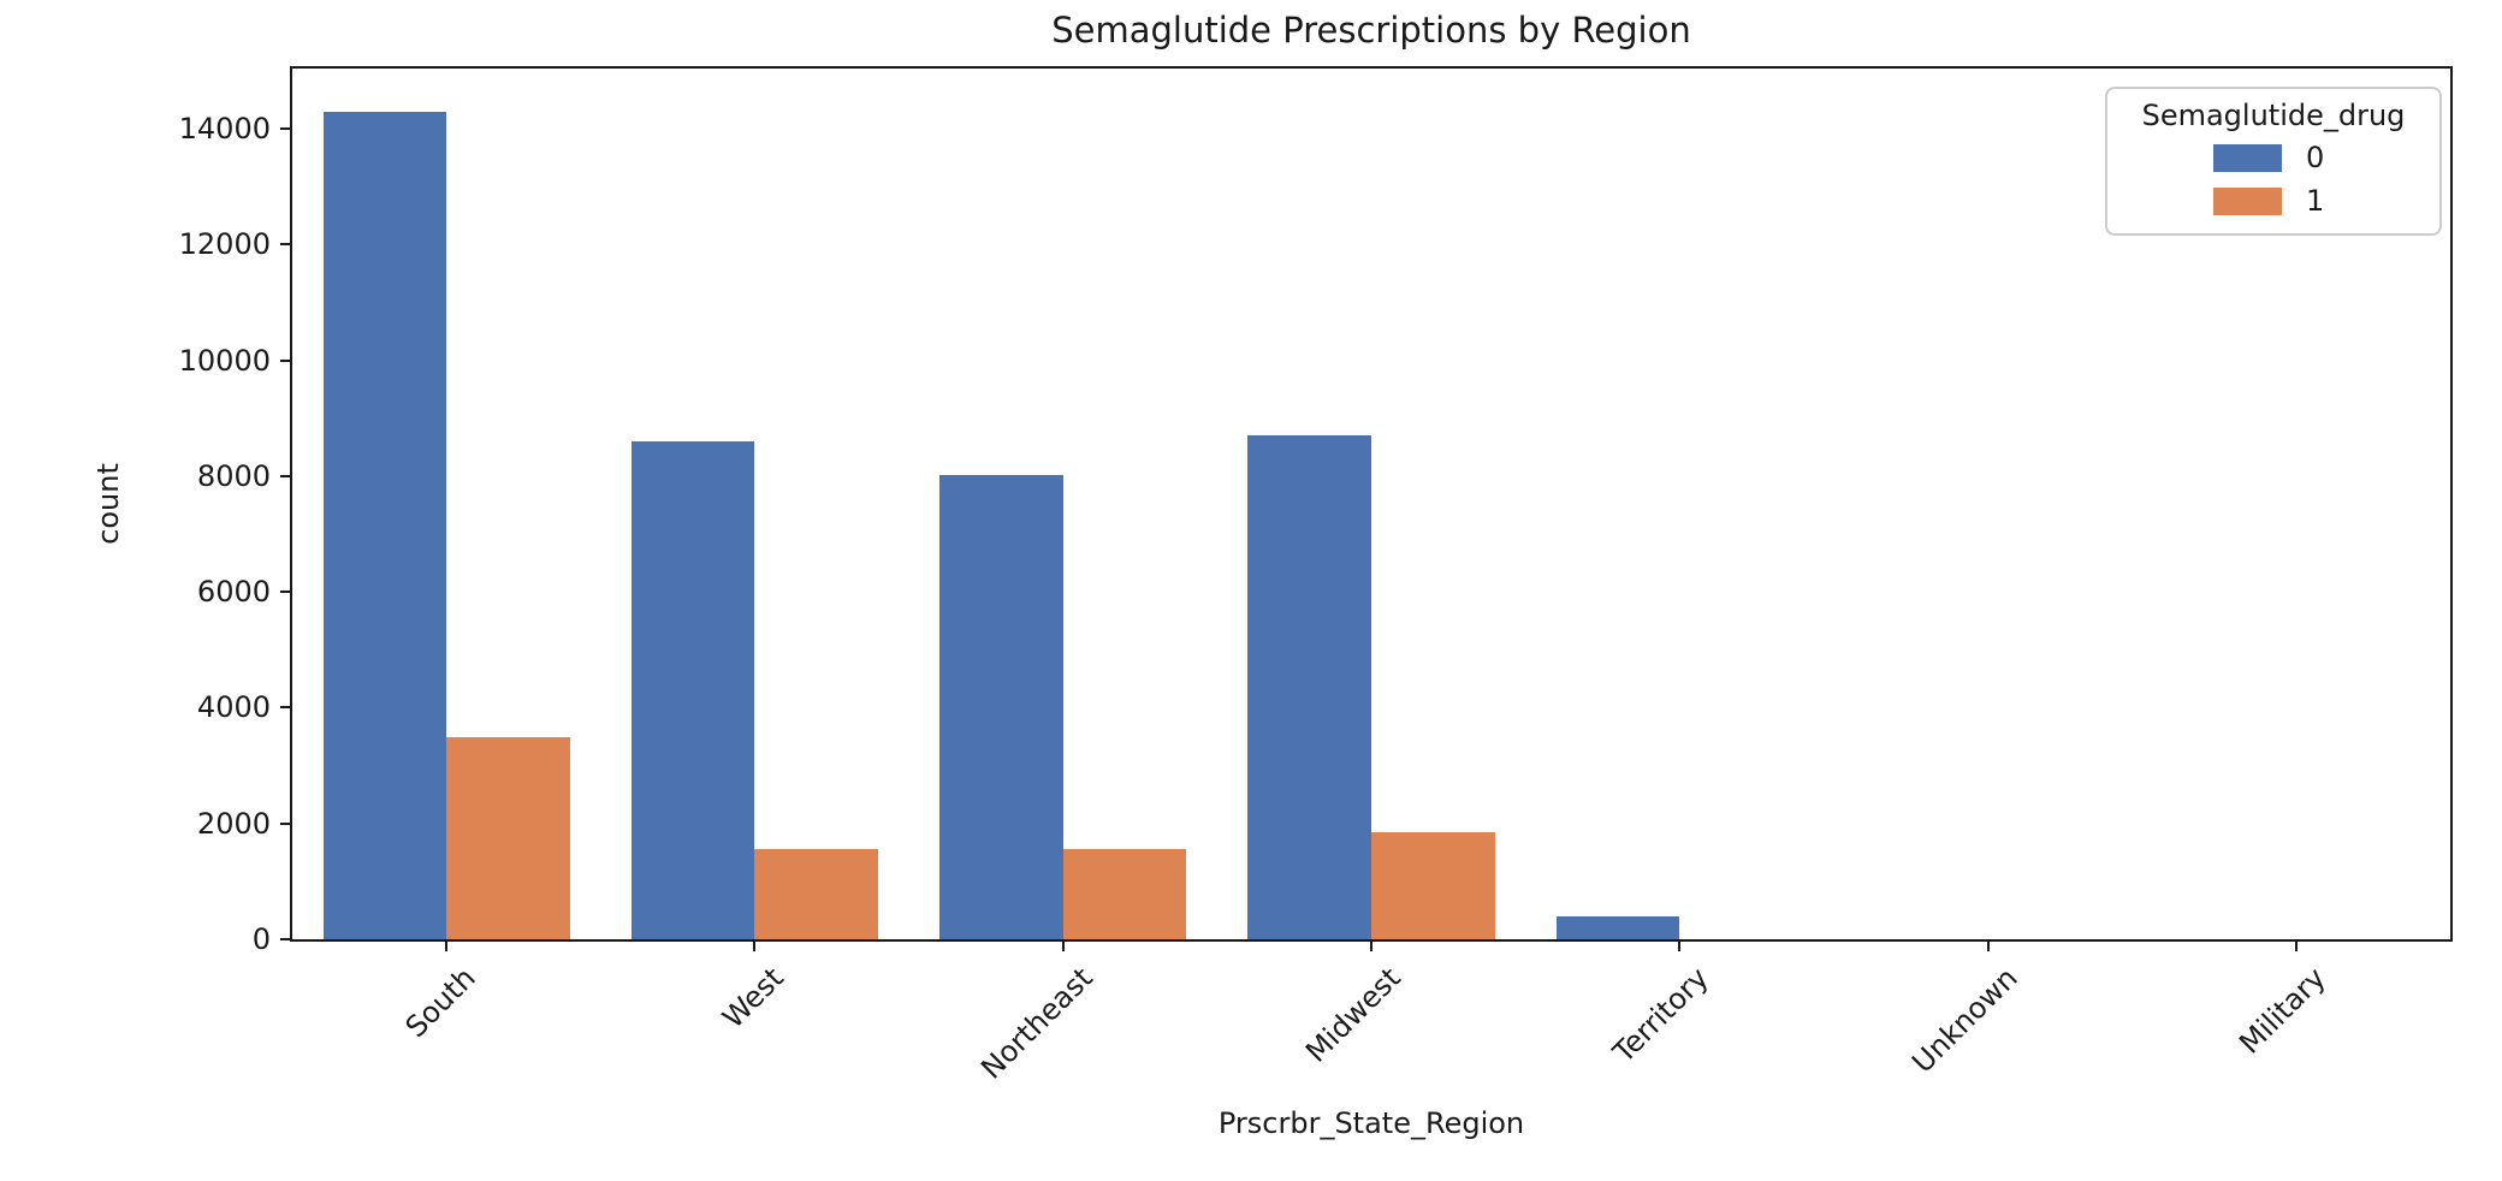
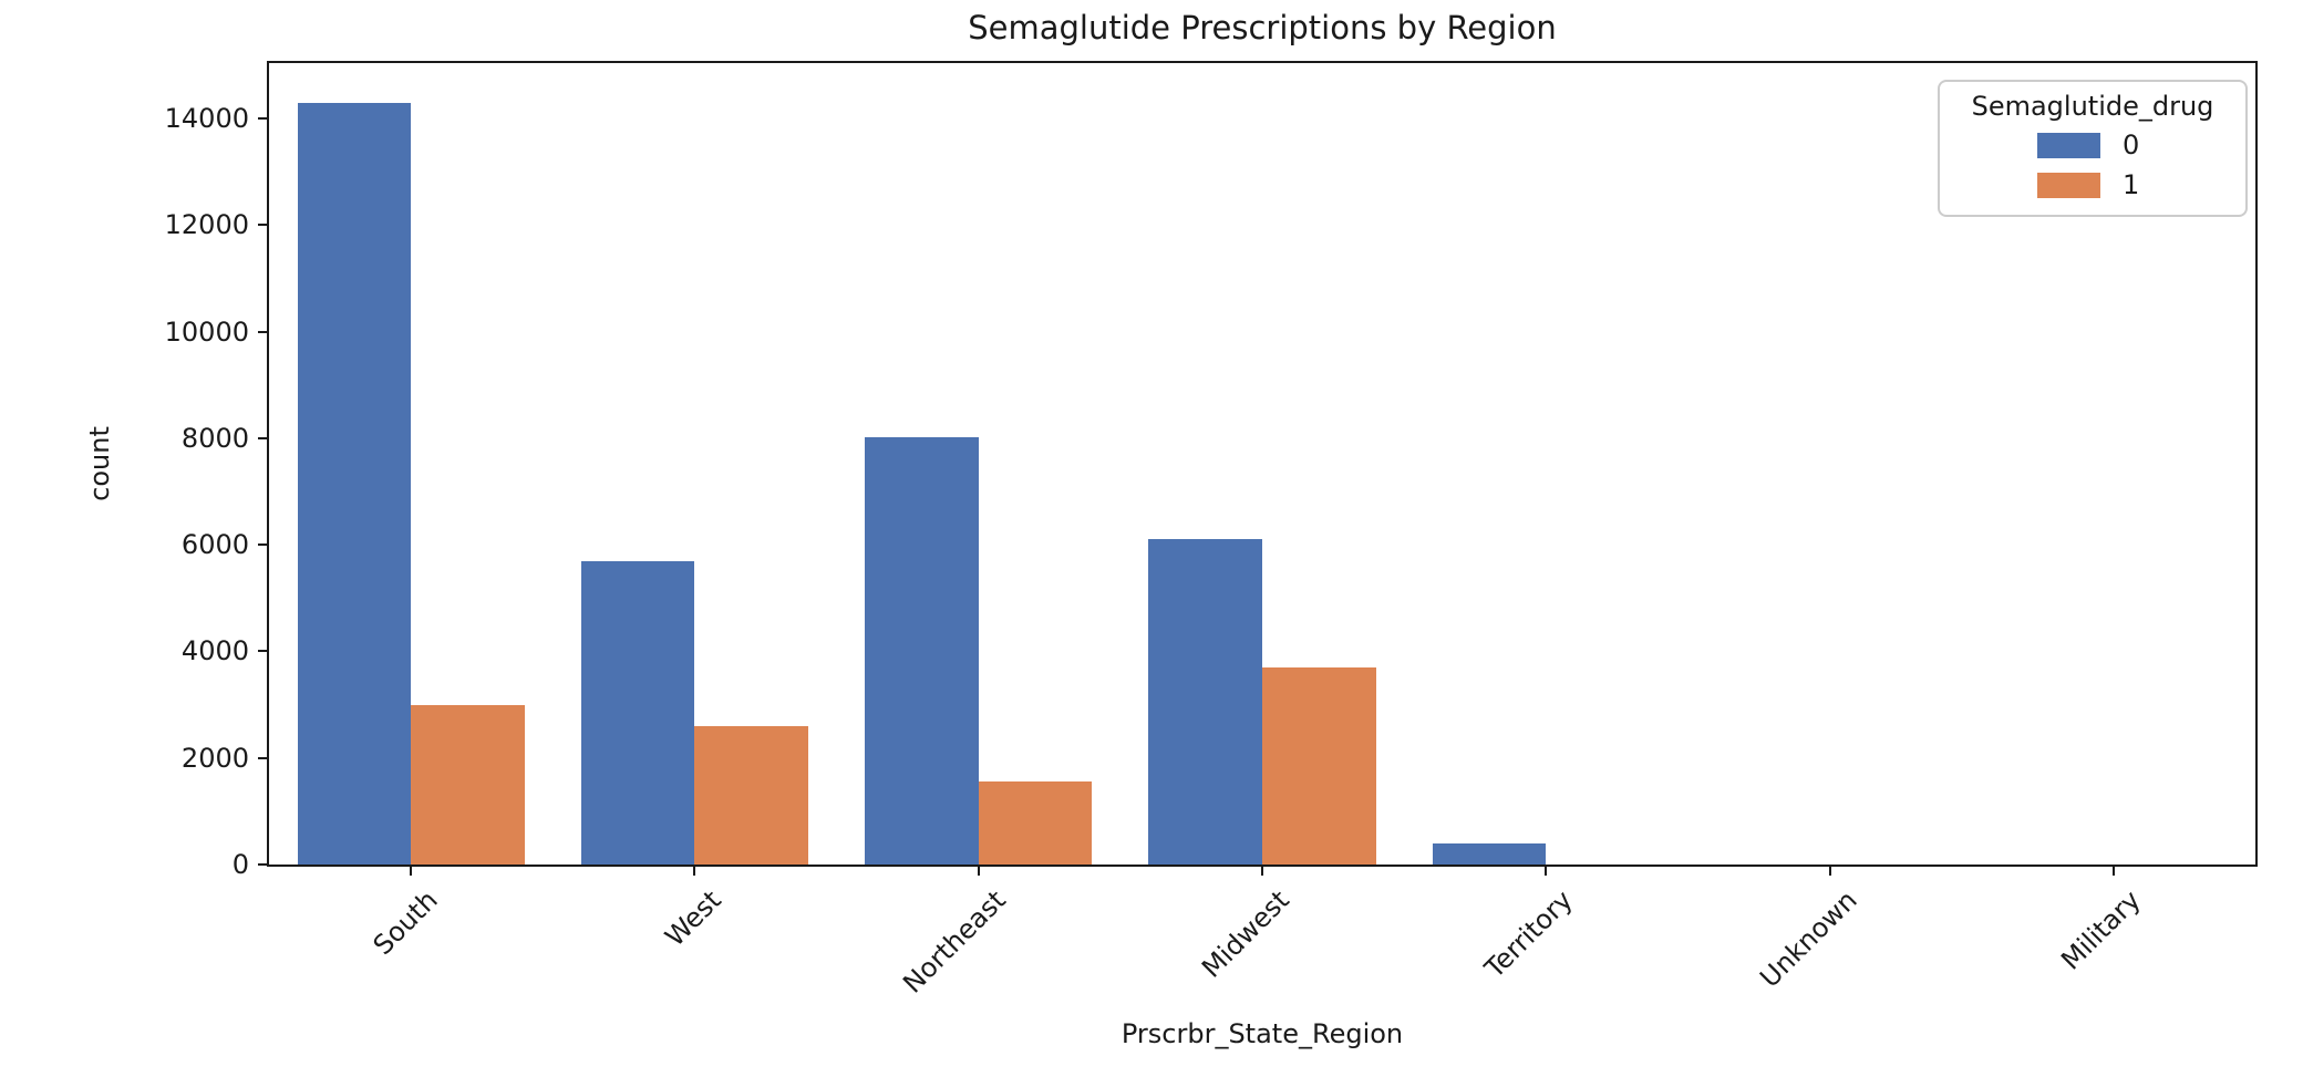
1/South: 3500 -> 3000
0/West: 8600 -> 5700
1/West: 1600 -> 2600
0/Midwest: 8700 -> 6100
1/Midwest: 1800 -> 3700
